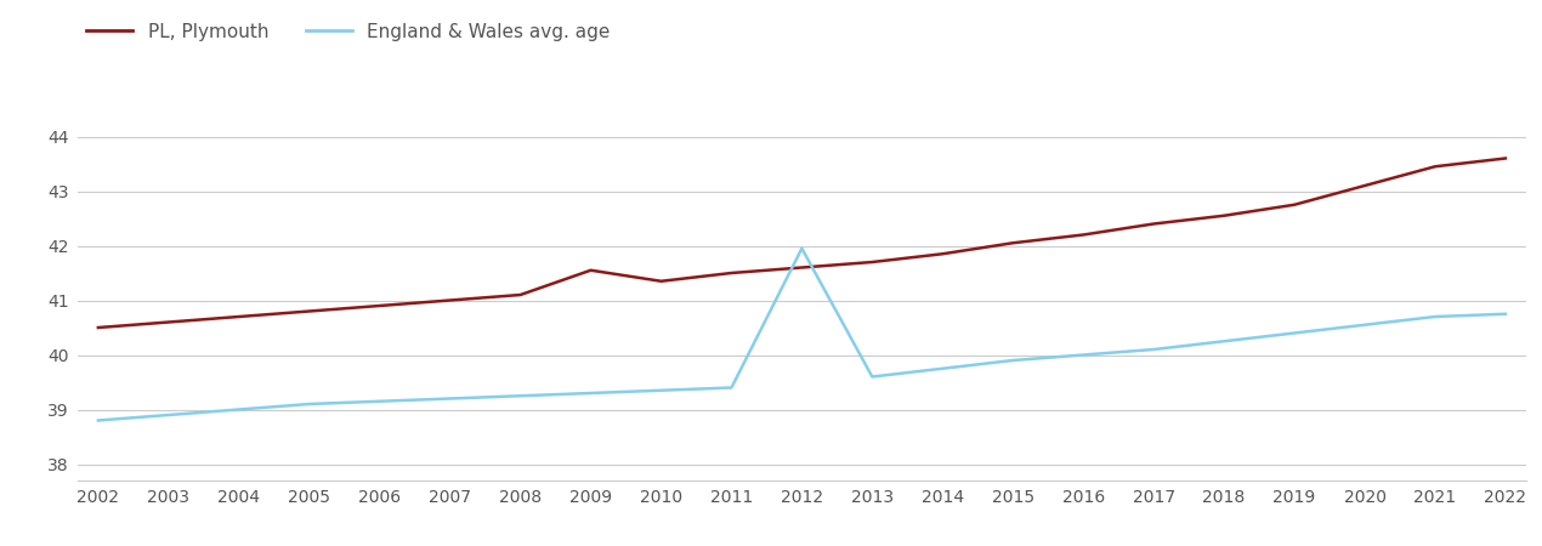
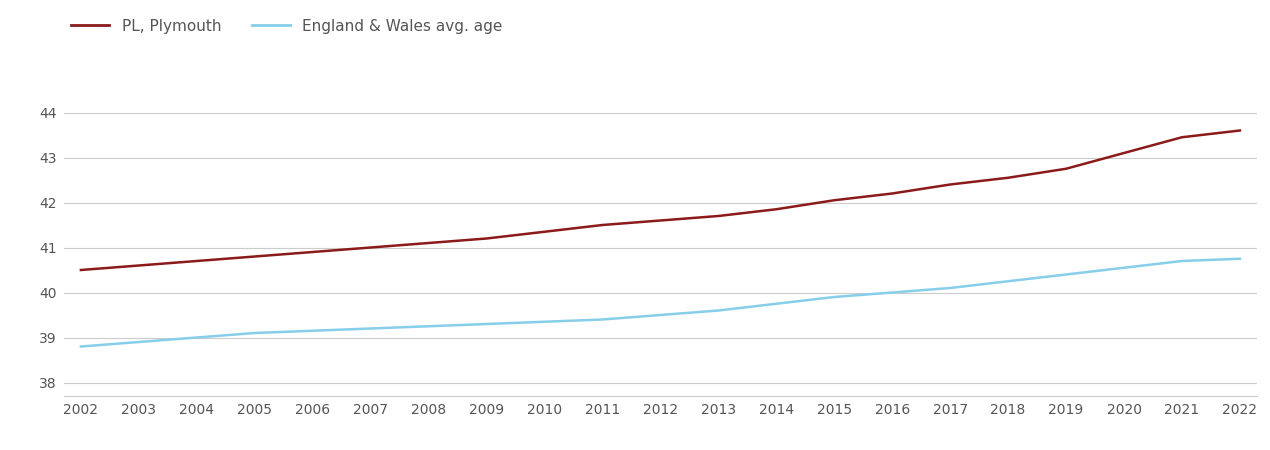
PL, Plymouth/2009: 41.55 -> 41.20
England & Wales avg. age/2012: 41.95 -> 39.50
